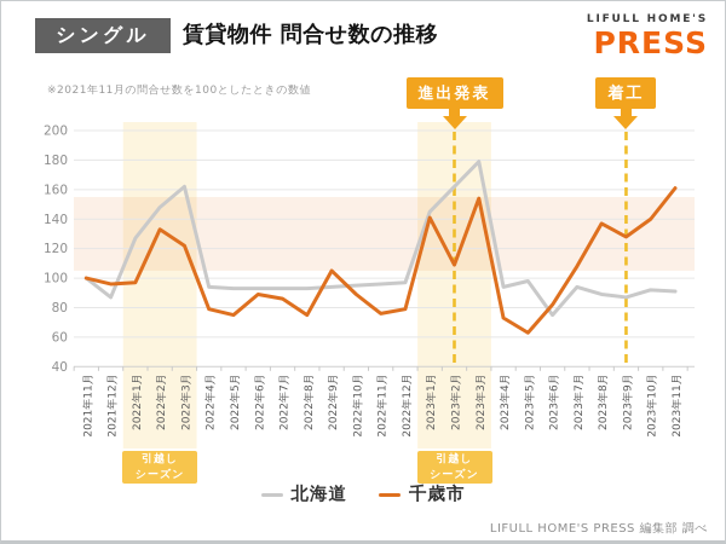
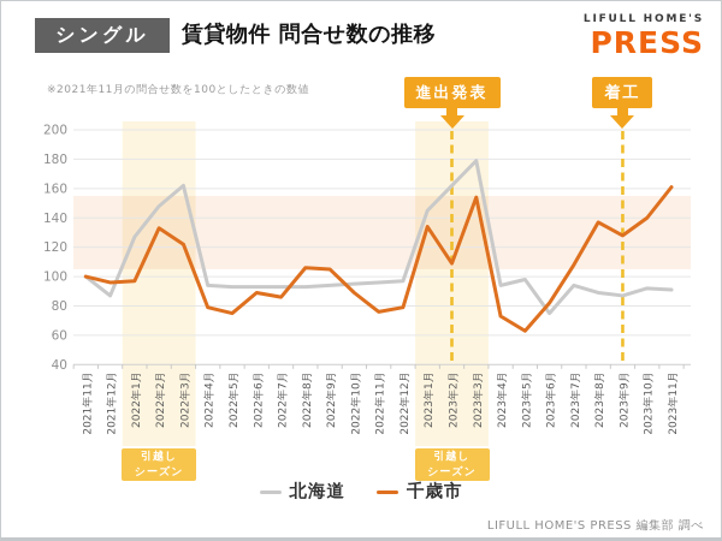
千歳市/2022年8月: 75 -> 106
千歳市/2023年1月: 141 -> 134
